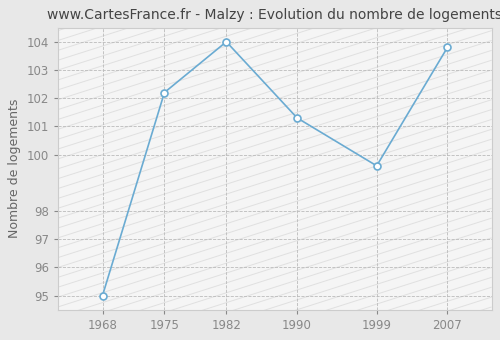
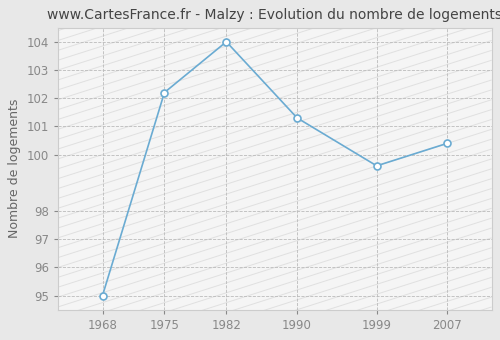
2007: 103.8 -> 100.4
